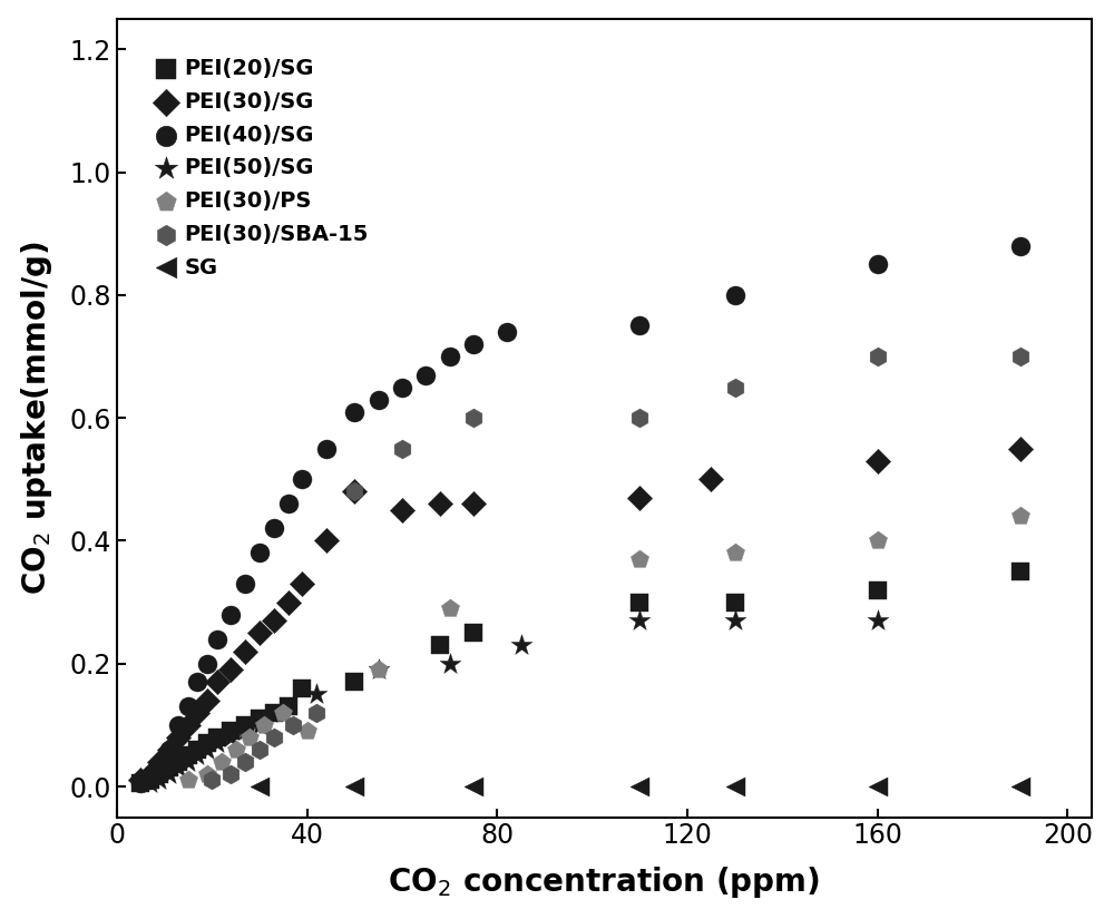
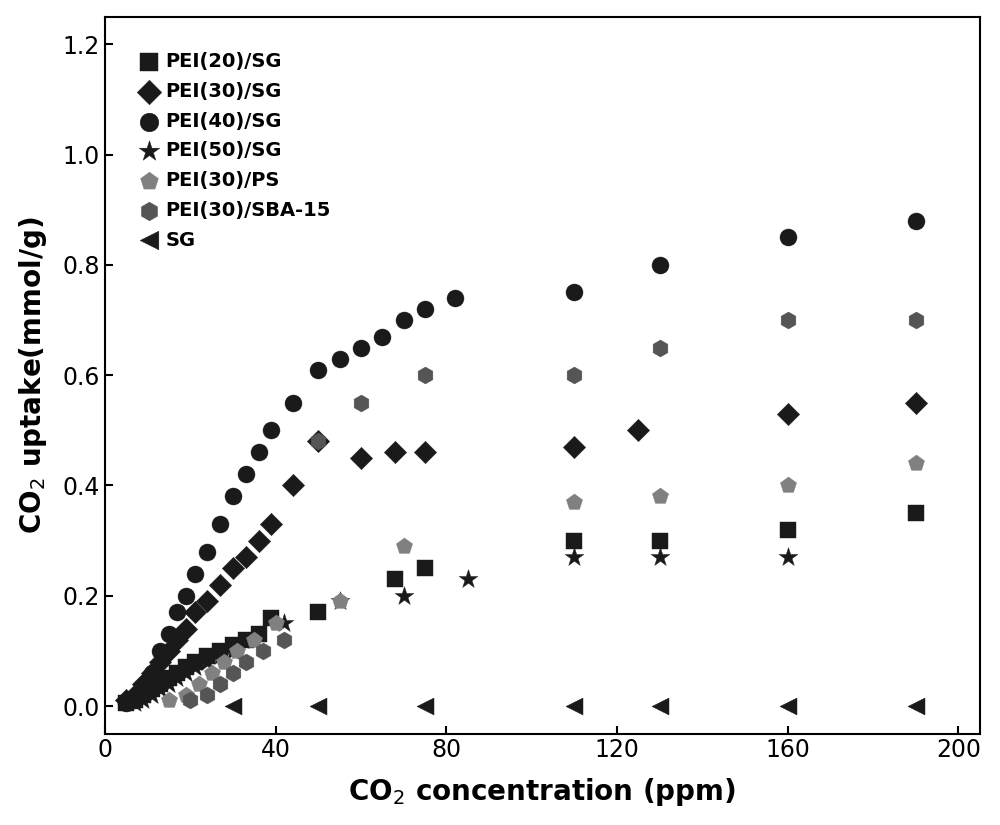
PEI(30)/PS/40: 0.09 -> 0.15
